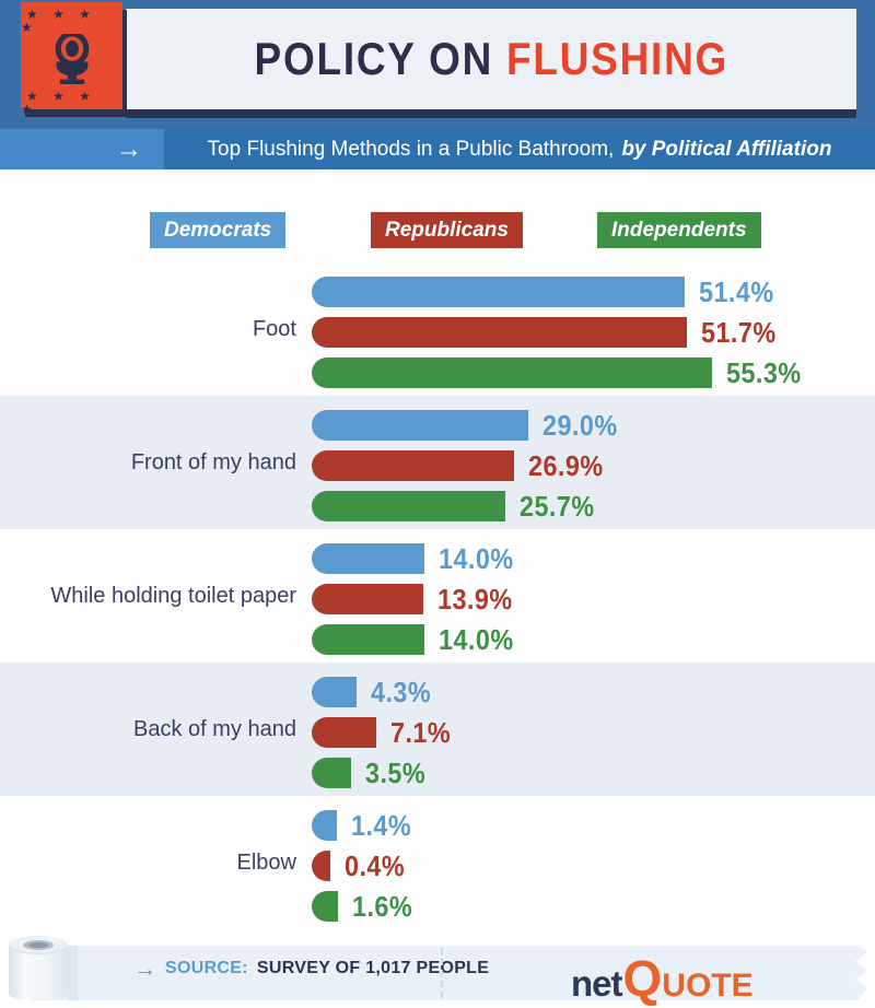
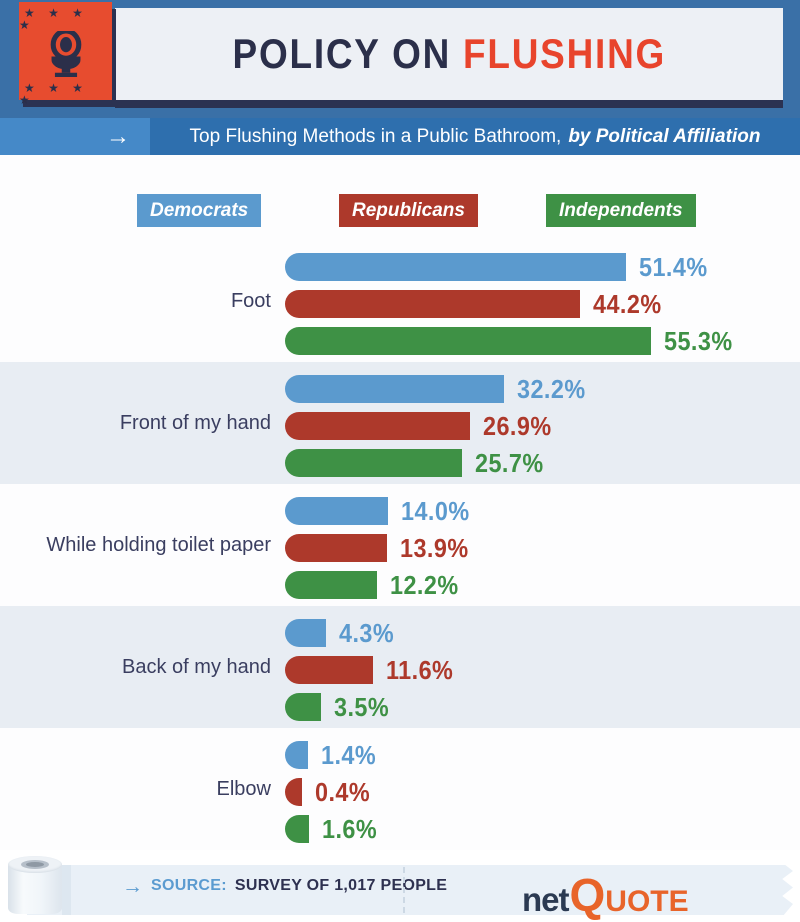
Republicans/Foot: 51.7% -> 44.2%
Democrats/Front of my hand: 29.0% -> 32.2%
Independents/While holding toilet paper: 14.0% -> 12.2%
Republicans/Back of my hand: 7.1% -> 11.6%
